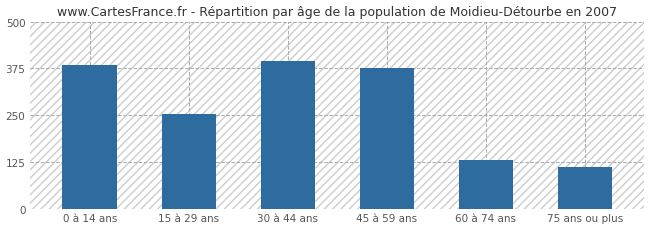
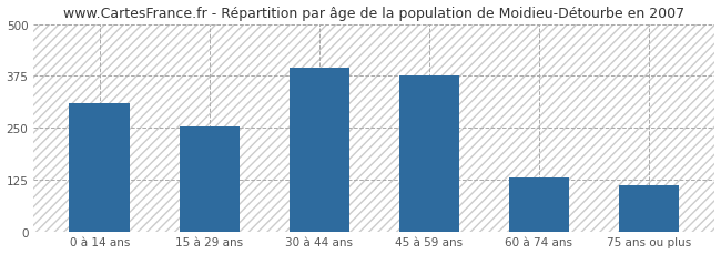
0 à 14 ans: 385 -> 310
